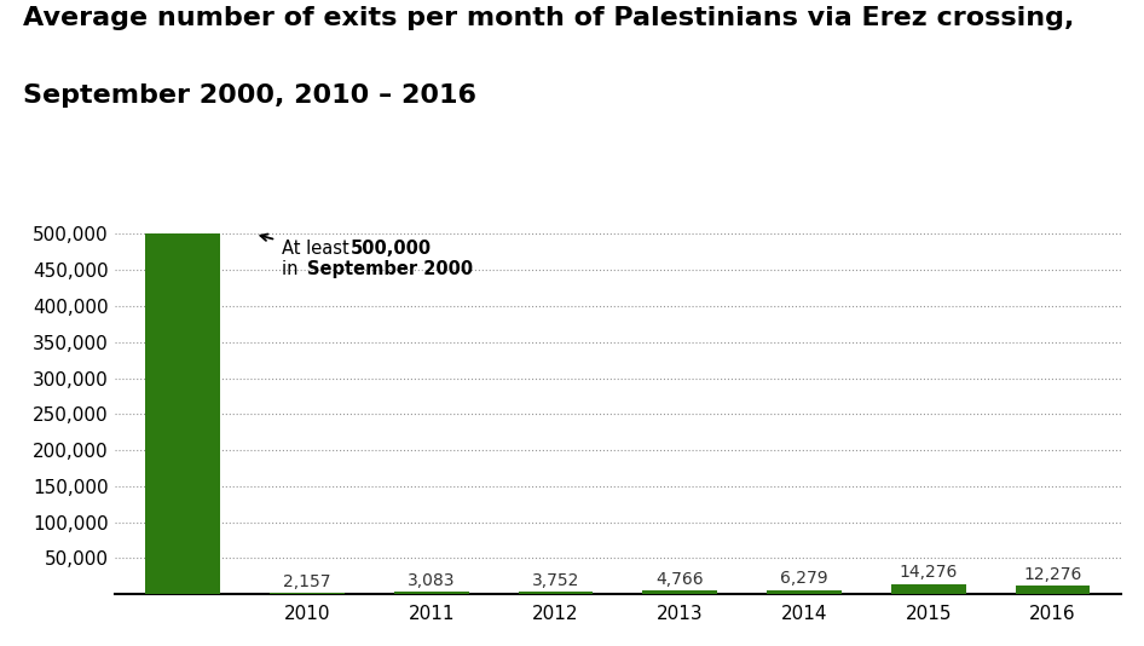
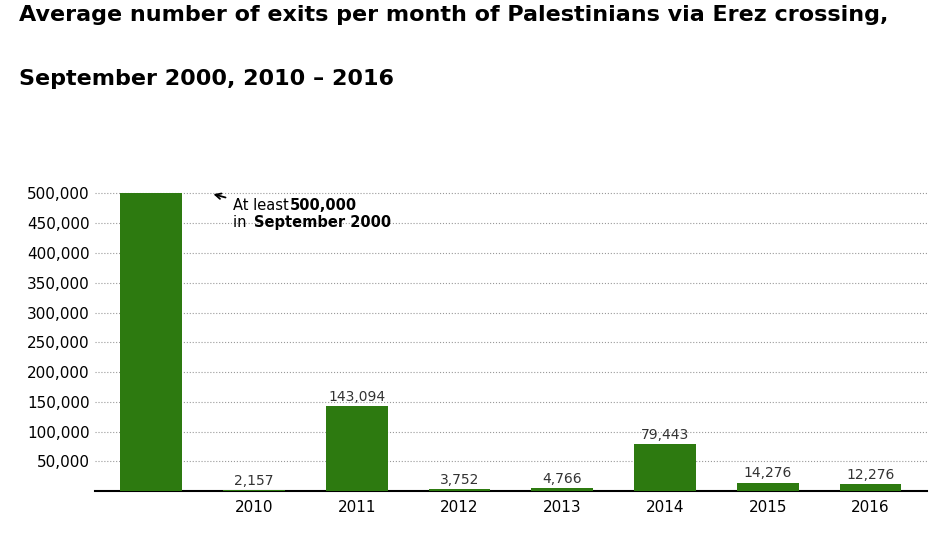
2011: 3,083 -> 143,094
2014: 6,279 -> 79,443
